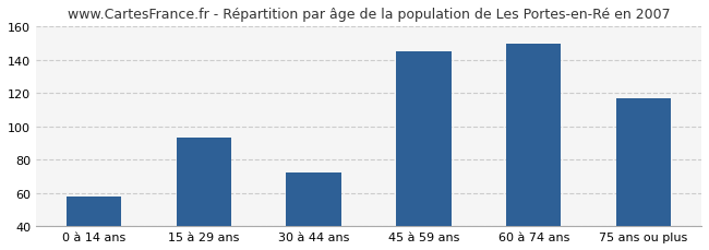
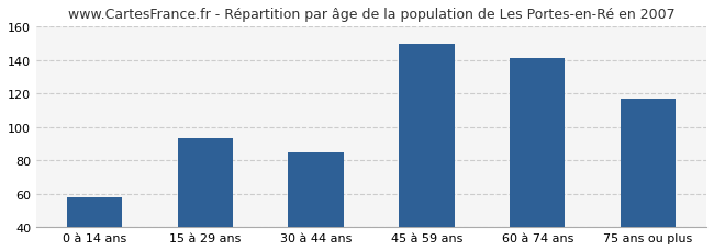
30 à 44 ans: 72 -> 85
45 à 59 ans: 145 -> 150
60 à 74 ans: 150 -> 141
